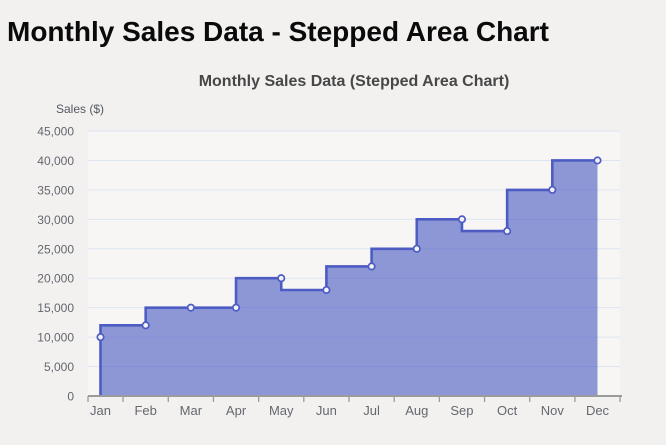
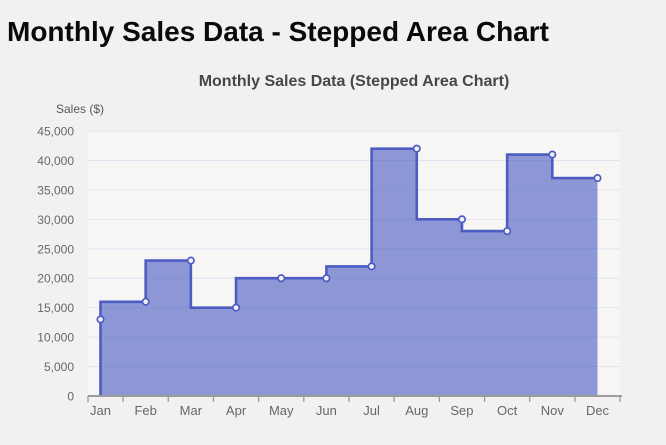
Jan: 10000 -> 13000
Feb: 12000 -> 16000
Mar: 15000 -> 23000
Jun: 18000 -> 20000
Aug: 25000 -> 42000
Nov: 35000 -> 41000
Dec: 40000 -> 37000
